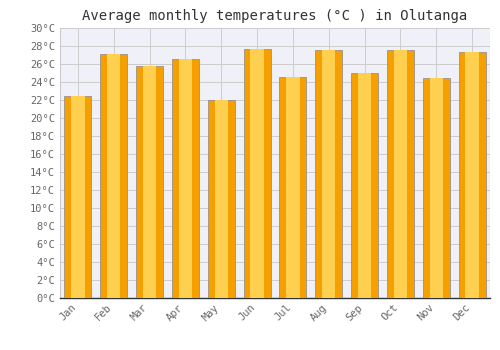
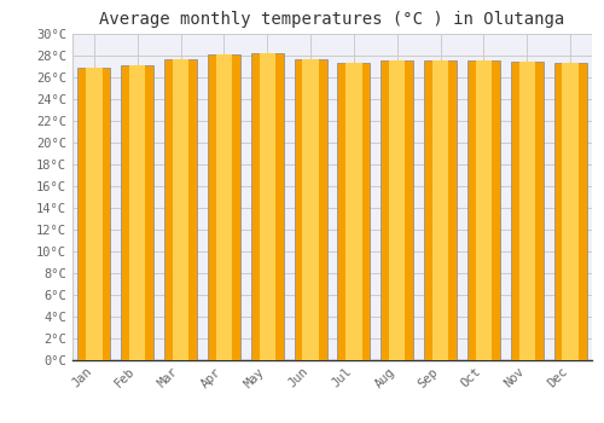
Jan: 22.4°C -> 26.9°C
Mar: 25.8°C -> 27.7°C
Apr: 26.6°C -> 28.1°C
May: 22.0°C -> 28.2°C
Jul: 24.6°C -> 27.3°C
Sep: 25.0°C -> 27.5°C
Nov: 24.4°C -> 27.4°C
